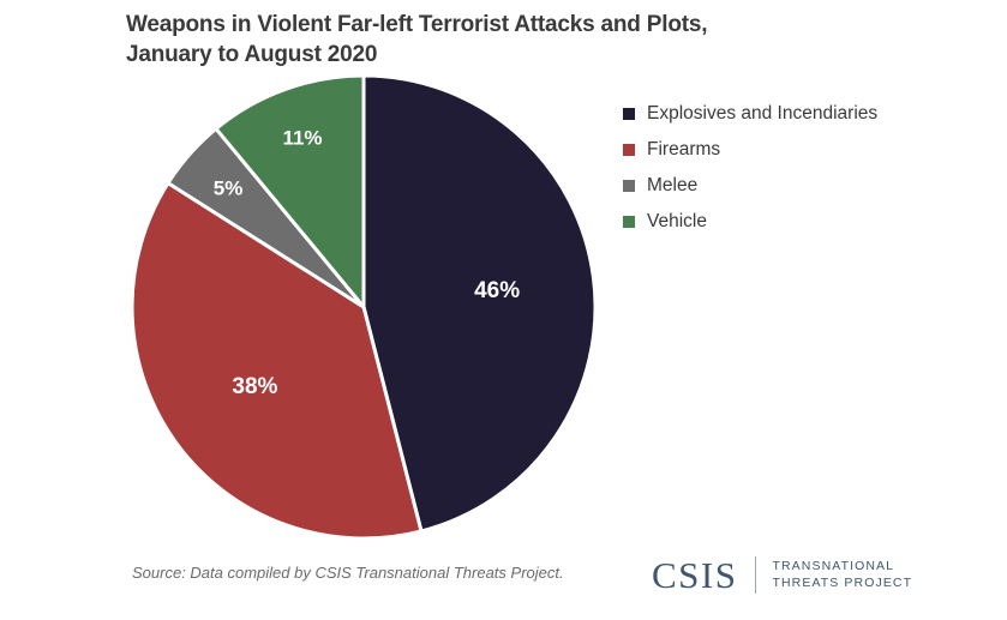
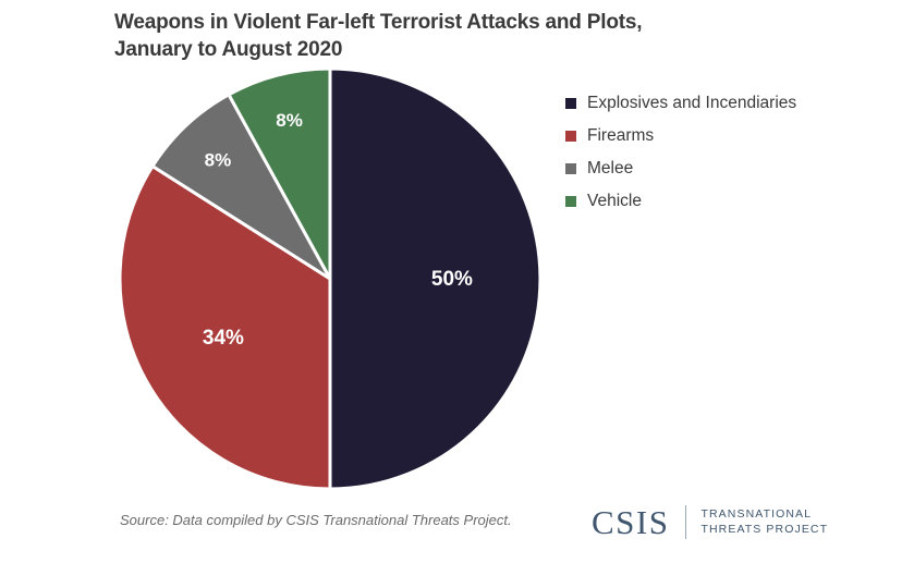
Explosives and Incendiaries: 46% -> 50%
Firearms: 38% -> 34%
Melee: 5% -> 8%
Vehicle: 11% -> 8%
